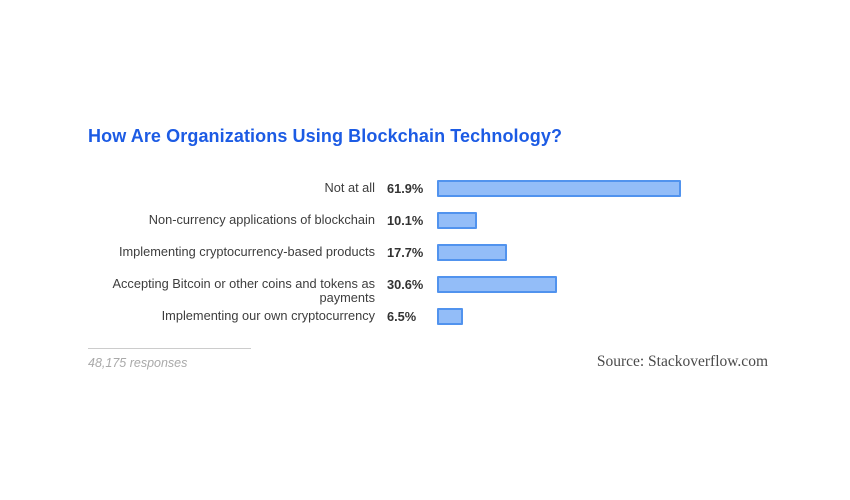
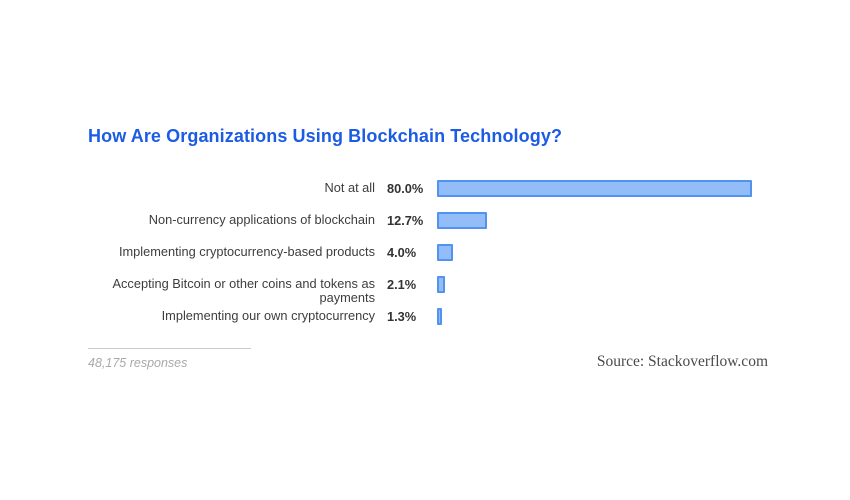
Not at all: 61.9% -> 80.0%
Non-currency applications of blockchain: 10.1% -> 12.7%
Implementing cryptocurrency-based products: 17.7% -> 4.0%
Accepting Bitcoin or other coins and tokens as payments: 30.6% -> 2.1%
Implementing our own cryptocurrency: 6.5% -> 1.3%
